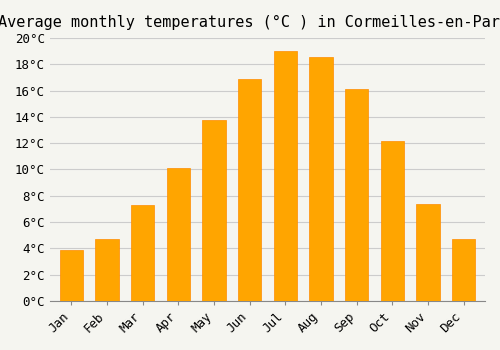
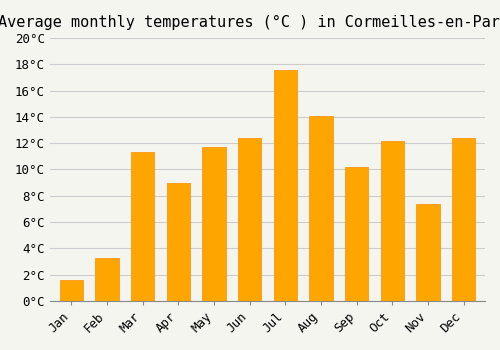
Jan: 3.9°C -> 1.6°C
Feb: 4.7°C -> 3.3°C
Mar: 7.3°C -> 11.3°C
Apr: 10.1°C -> 9.0°C
May: 13.8°C -> 11.7°C
Jun: 16.9°C -> 12.4°C
Jul: 19.0°C -> 17.6°C
Aug: 18.6°C -> 14.1°C
Sep: 16.1°C -> 10.2°C
Dec: 4.7°C -> 12.4°C
